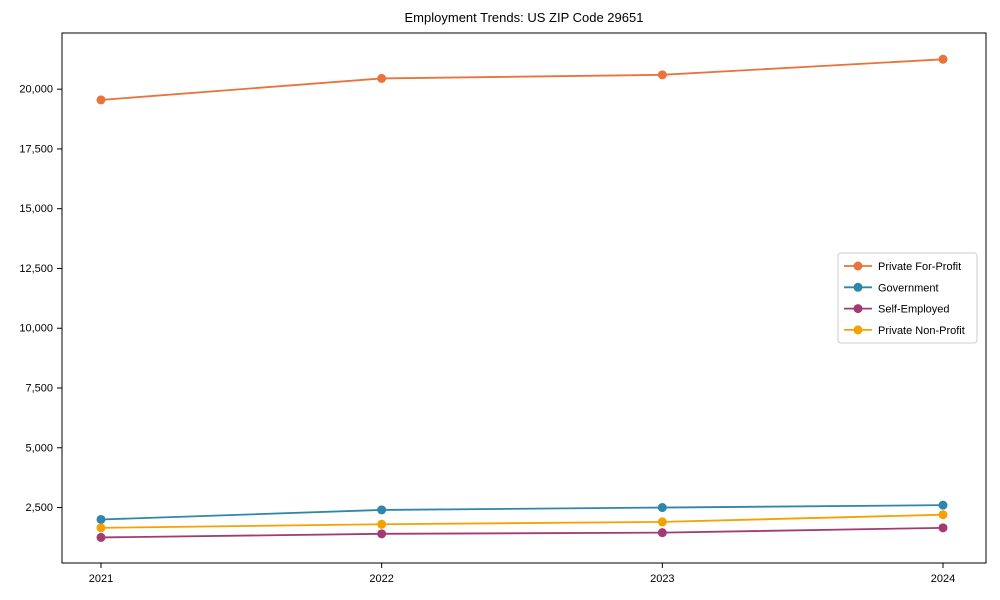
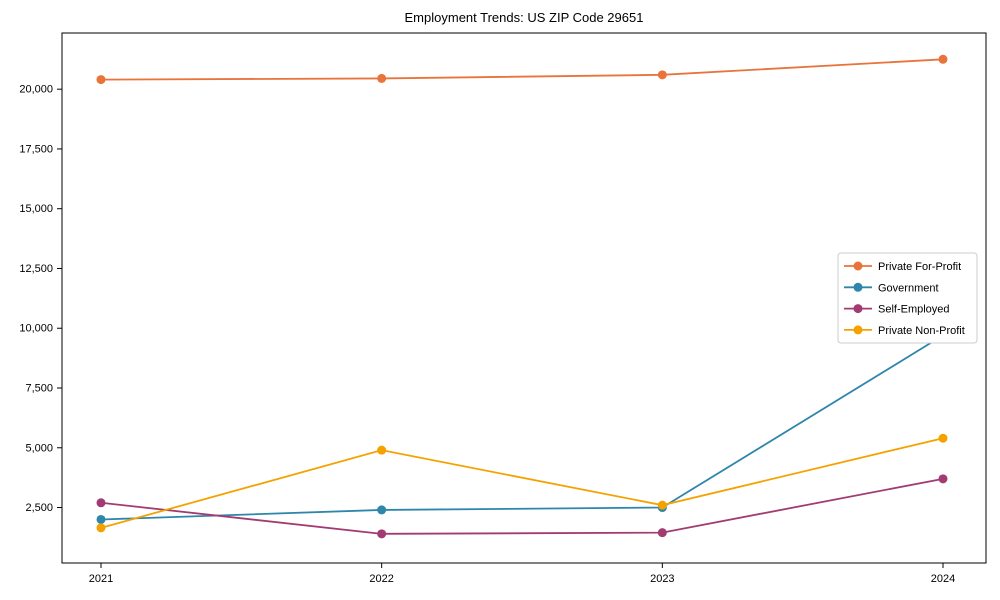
Private For-Profit/2021: 19600 -> 20400
Self-Employed/2021: 1200 -> 2700
Private Non-Profit/2022: 1800 -> 4900
Private Non-Profit/2023: 1900 -> 2600
Government/2024: 2600 -> 9700
Self-Employed/2024: 1600 -> 3700
Private Non-Profit/2024: 2200 -> 5400
